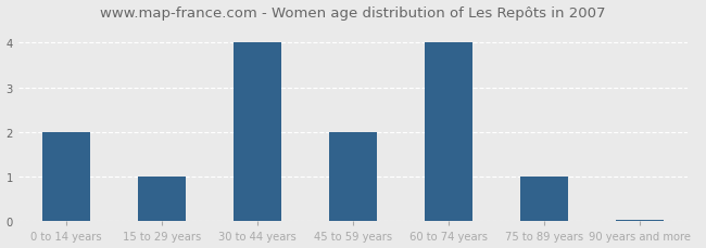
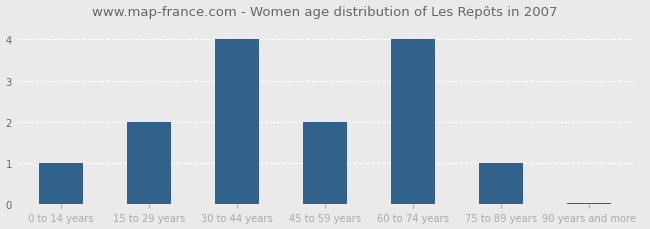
0 to 14 years: 2.00 -> 1.00
15 to 29 years: 1.00 -> 2.00
